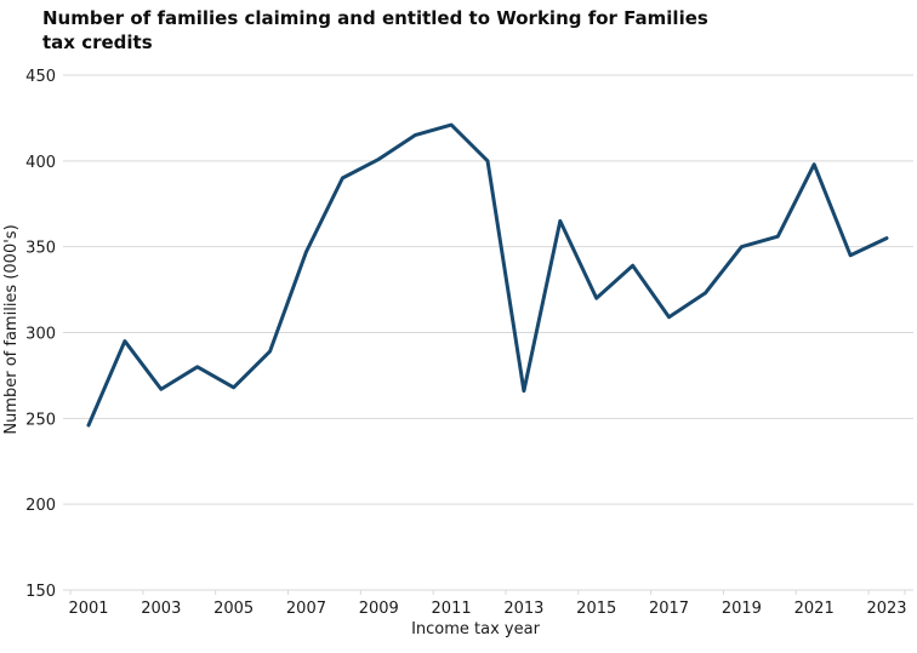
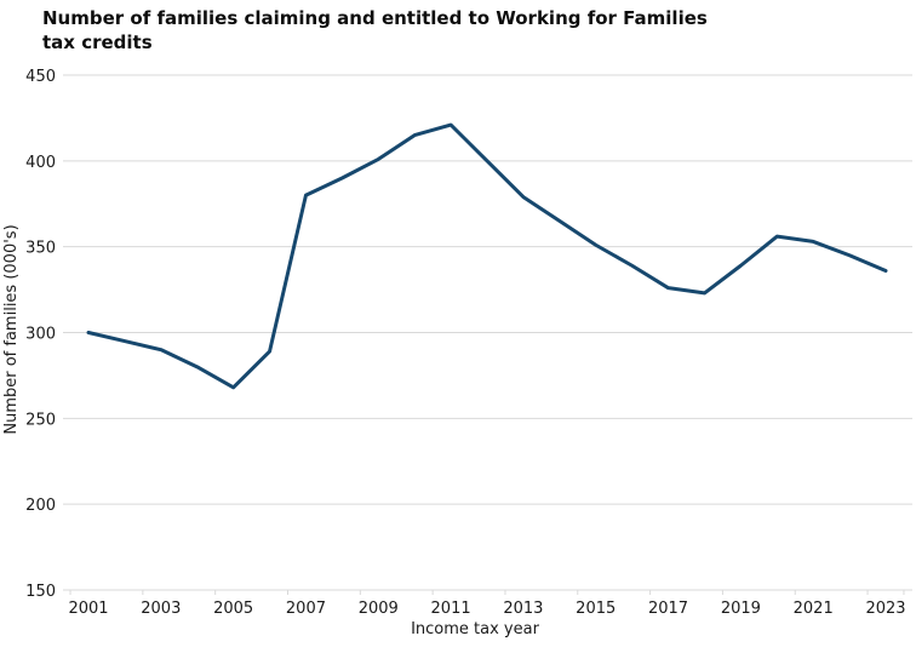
2001: 246 -> 300
2003: 267 -> 290
2007: 347 -> 380
2013: 266 -> 379
2015: 320 -> 351
2017: 309 -> 326
2019: 350 -> 339
2021: 398 -> 353
2023: 355 -> 336
